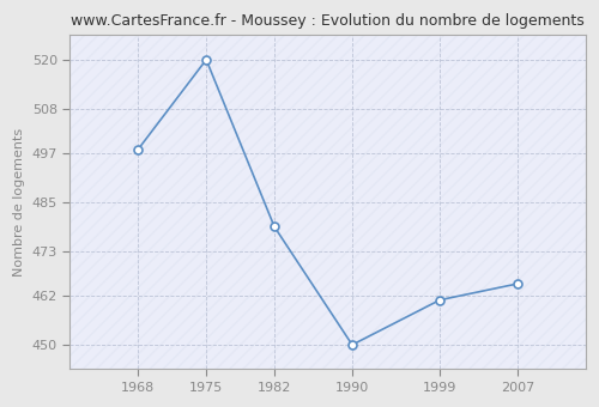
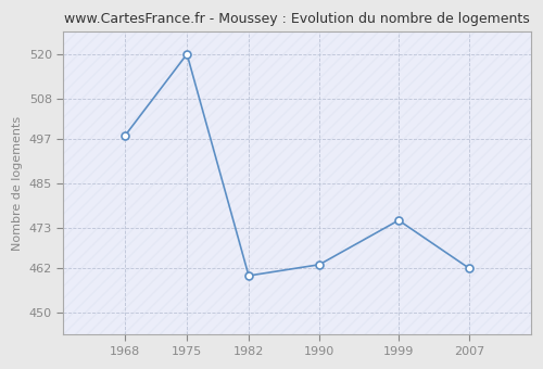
1982: 479 -> 460
1990: 450 -> 463
1999: 461 -> 475
2007: 465 -> 462
